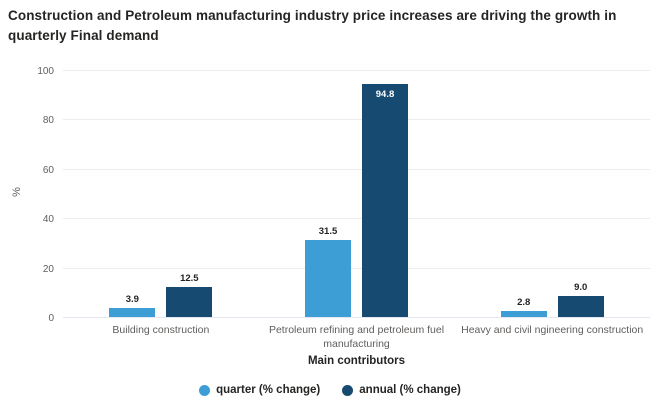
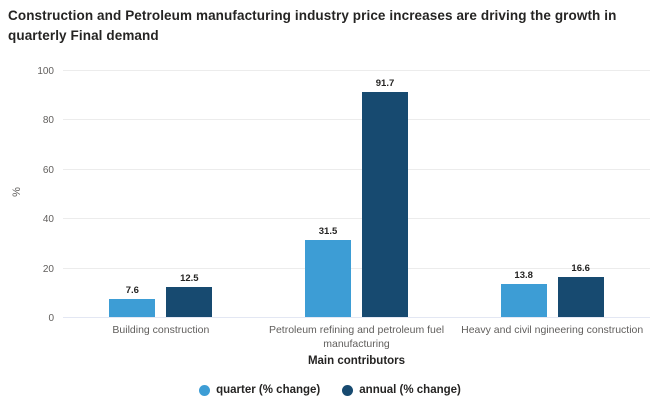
quarter (% change)/Building construction: 3.9 -> 7.6
annual (% change)/Petroleum refining and petroleum fuel manufacturing: 94.8 -> 91.7
quarter (% change)/Heavy and civil ngineering construction: 2.8 -> 13.8
annual (% change)/Heavy and civil ngineering construction: 9.0 -> 16.6
